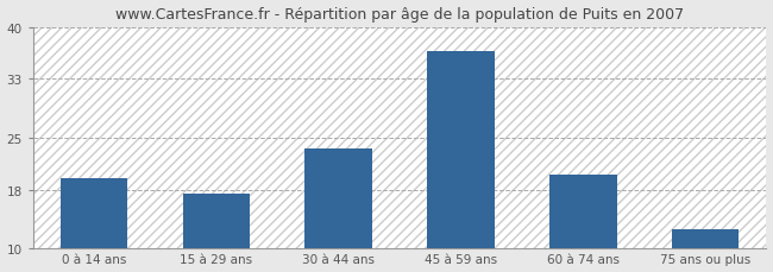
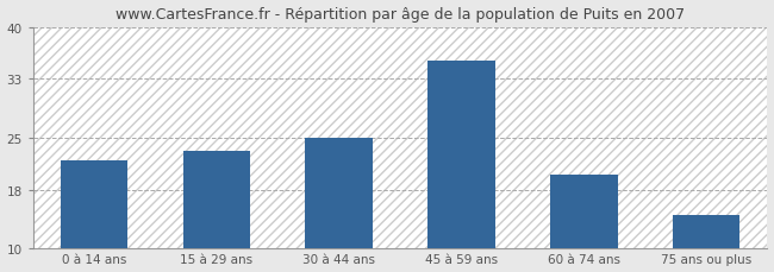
0 à 14 ans: 19.6 -> 22.0
15 à 29 ans: 17.4 -> 23.3
30 à 44 ans: 23.6 -> 25.0
45 à 59 ans: 36.8 -> 35.5
75 ans ou plus: 12.6 -> 14.5
